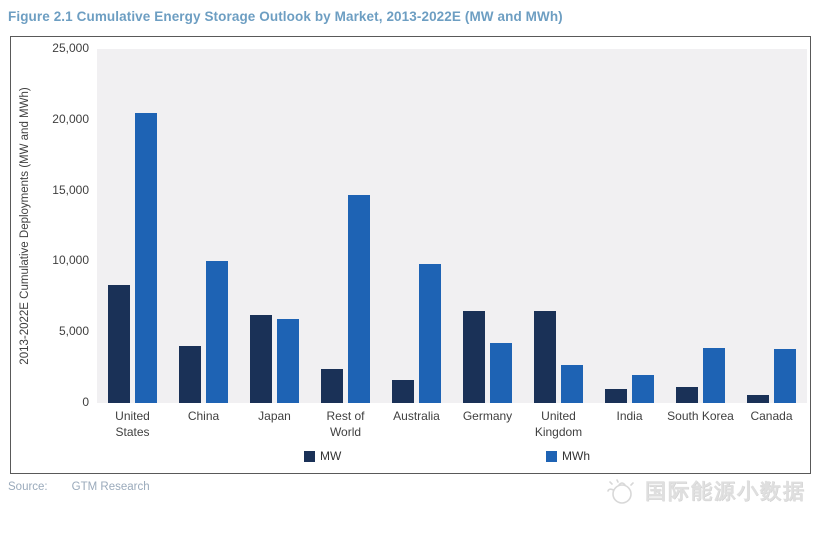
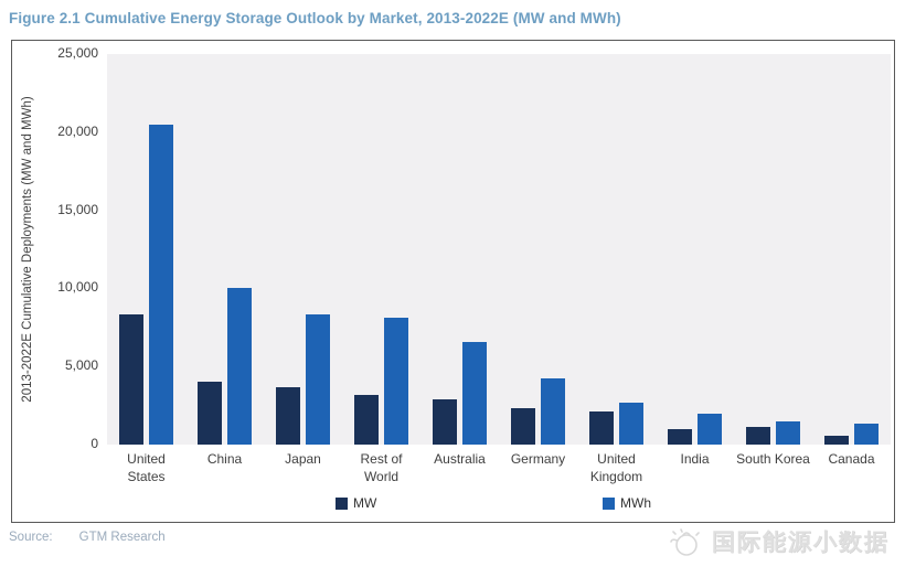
MW/Japan: 6200 -> 3600
MWh/Japan: 5900 -> 8400
MW/Rest of World: 2400 -> 3200
MWh/Rest of World: 14700 -> 8200
MW/Australia: 1600 -> 2900
MWh/Australia: 9800 -> 6600
MW/Germany: 6500 -> 2400
MW/United Kingdom: 6500 -> 2100
MWh/South Korea: 3900 -> 1500
MWh/Canada: 3800 -> 1400
